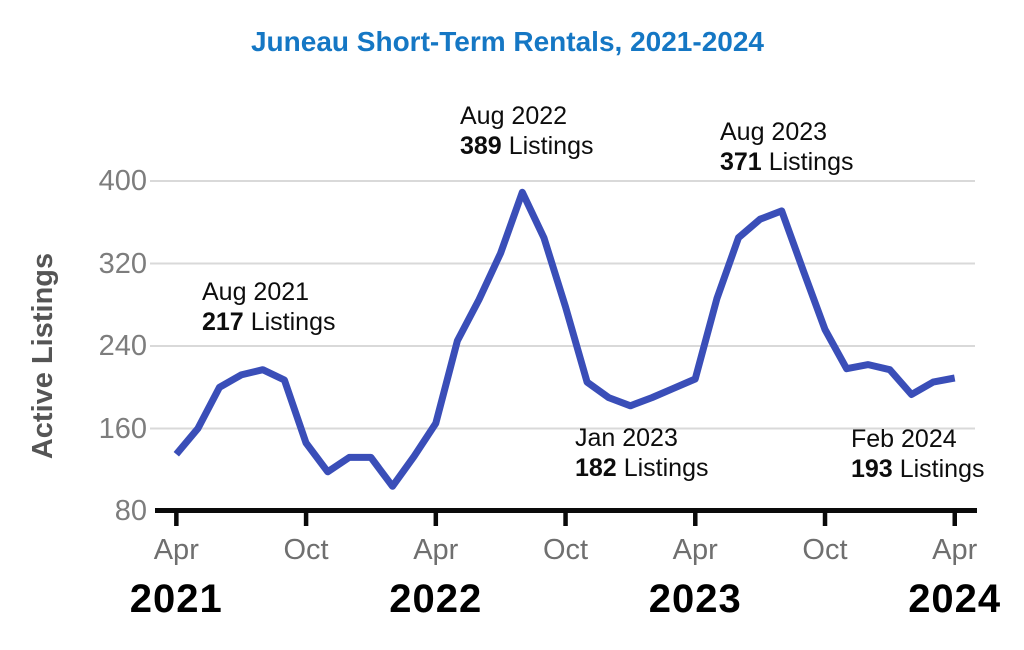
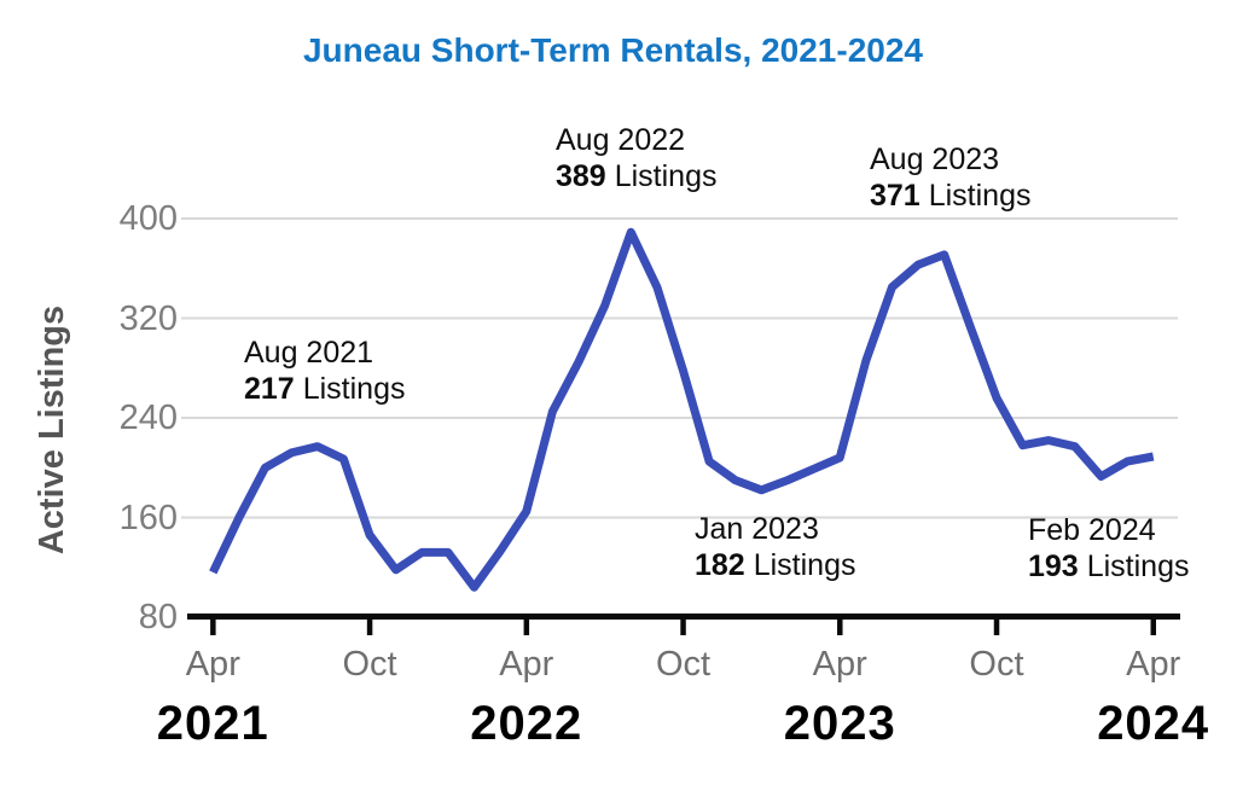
Apr 2021: 135 -> 116
